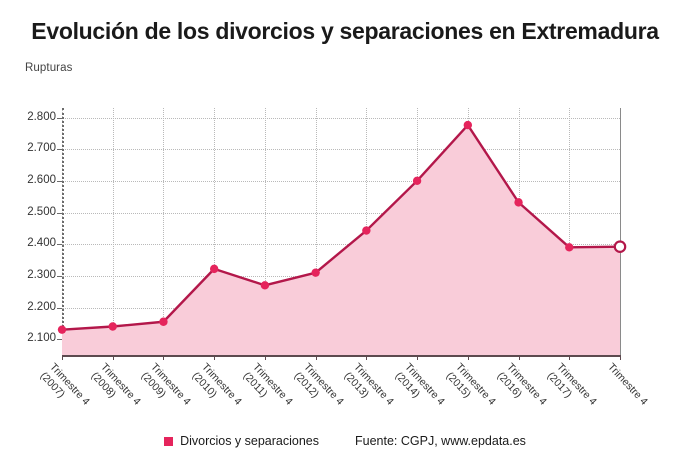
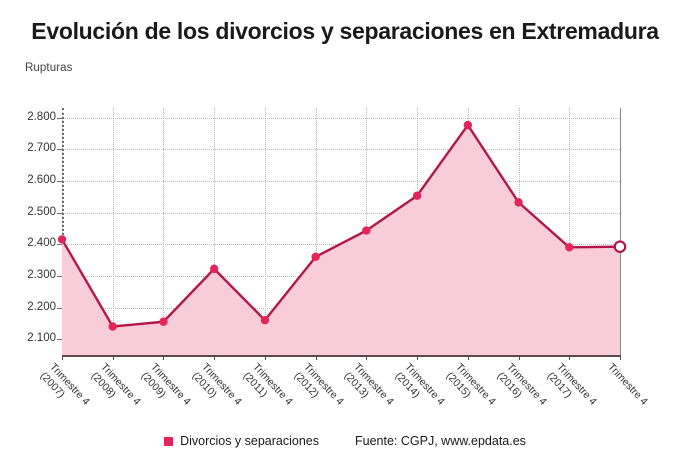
Trimestre 4 (2007): 2130 -> 2420
Trimestre 4 (2011): 2270 -> 2160
Trimestre 4 (2012): 2310 -> 2360
Trimestre 4 (2014): 2600 -> 2550
